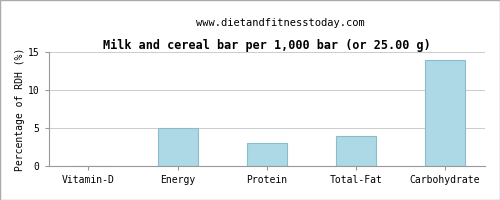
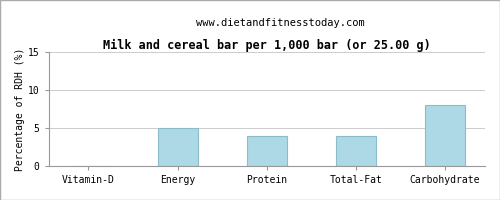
Protein: 3 -> 4
Carbohydrate: 14 -> 8
